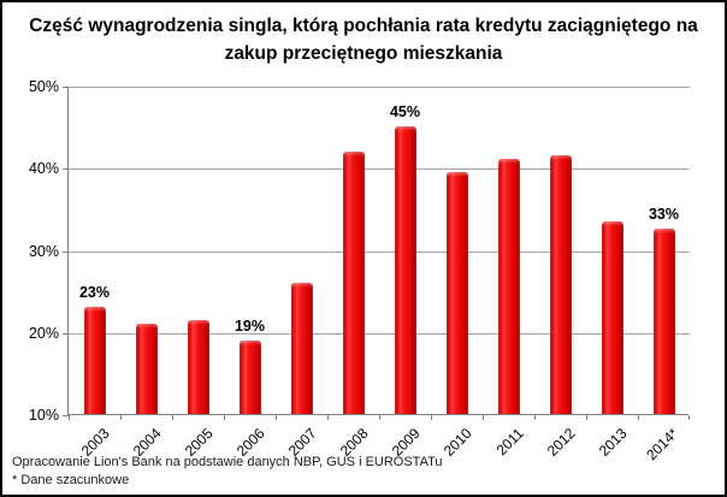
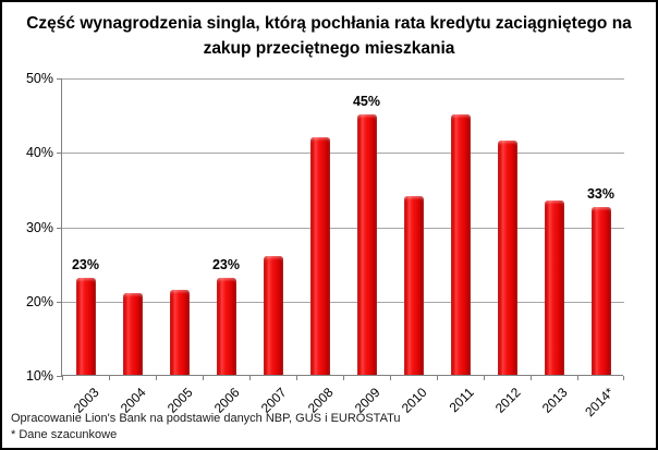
2006: 19% -> 23%
2010: 40% -> 34%
2011: 41% -> 45%
